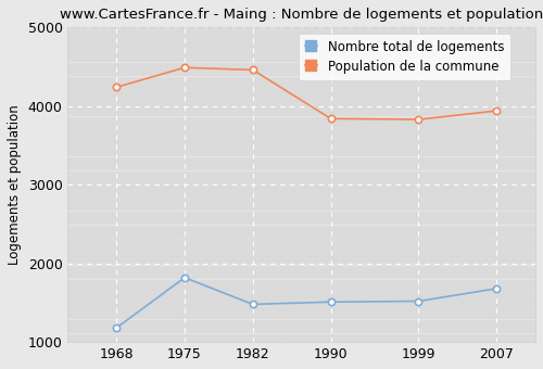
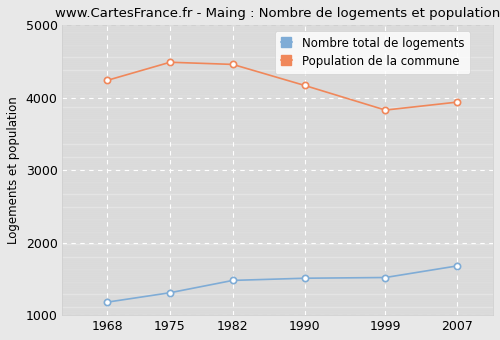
Nombre total de logements/1975: 1820 -> 1310
Population de la commune/1990: 3840 -> 4170
